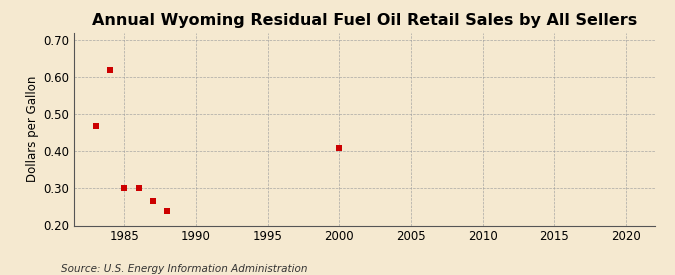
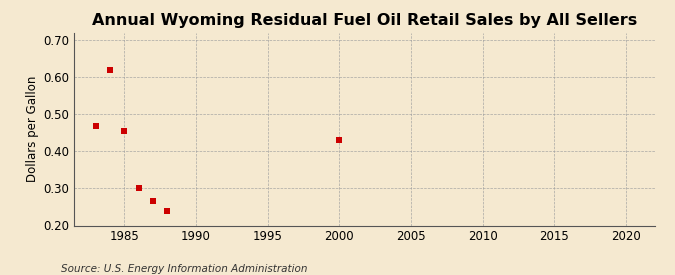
1985: 0.300 -> 0.455
2000: 0.410 -> 0.430
